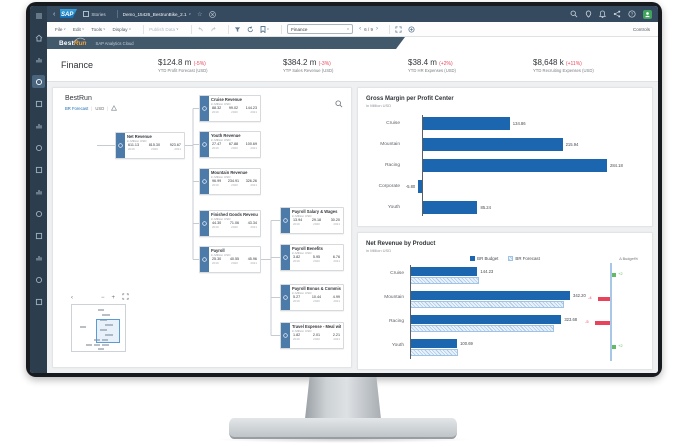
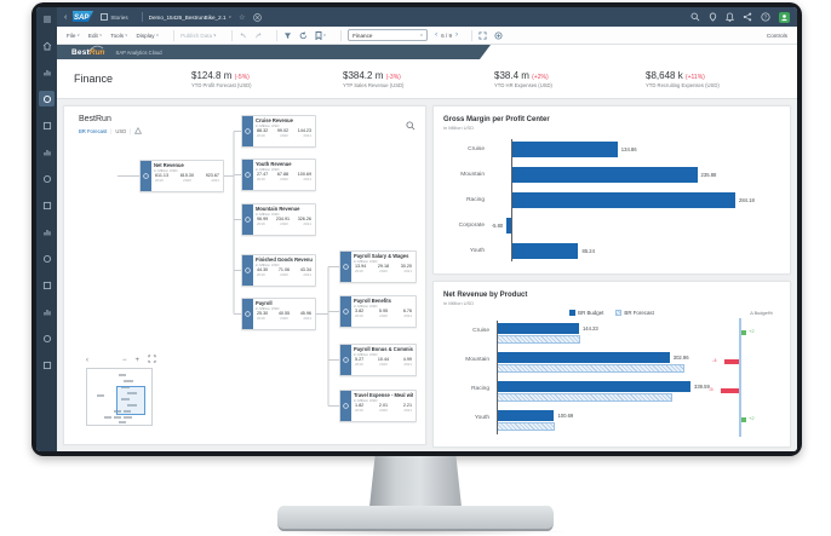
Gross Margin per Profit Center/Mountain: 215.94 -> 235.88
Net Revenue by Product/BR Budget/Mountain: 342.20 -> 302.96
Net Revenue by Product/BR Budget/Racing: 323.68 -> 339.59
